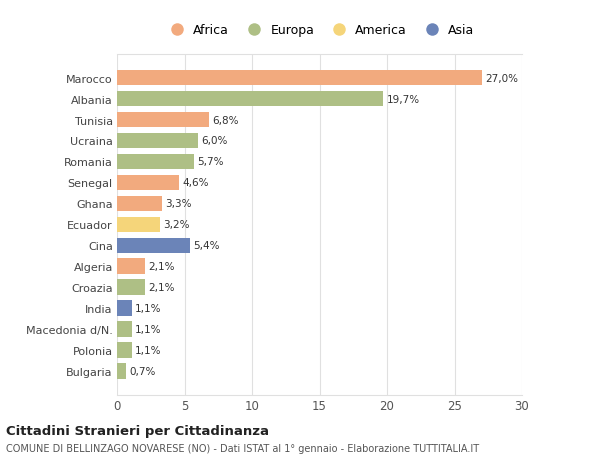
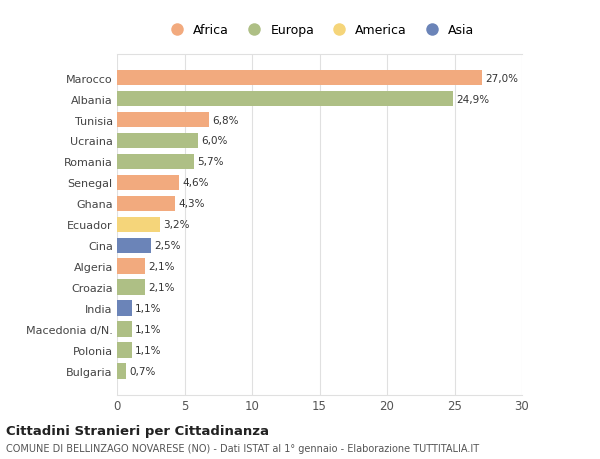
Albania: 19,7% -> 24,9%
Ghana: 3,3% -> 4,3%
Cina: 5,4% -> 2,5%
